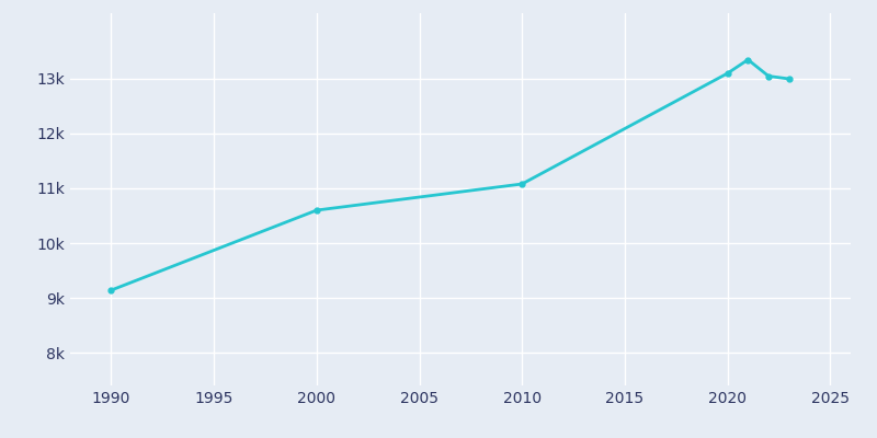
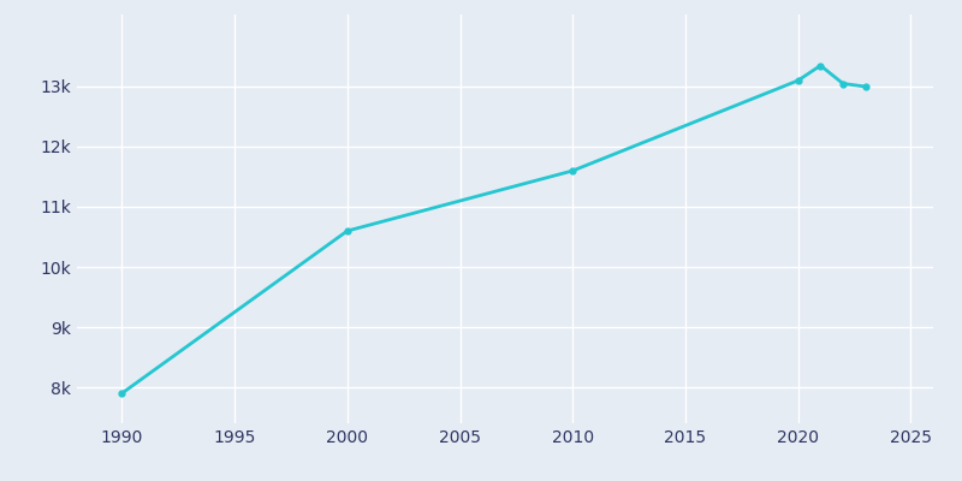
1990: 9.14k -> 7.90k
2010: 11.08k -> 11.60k
